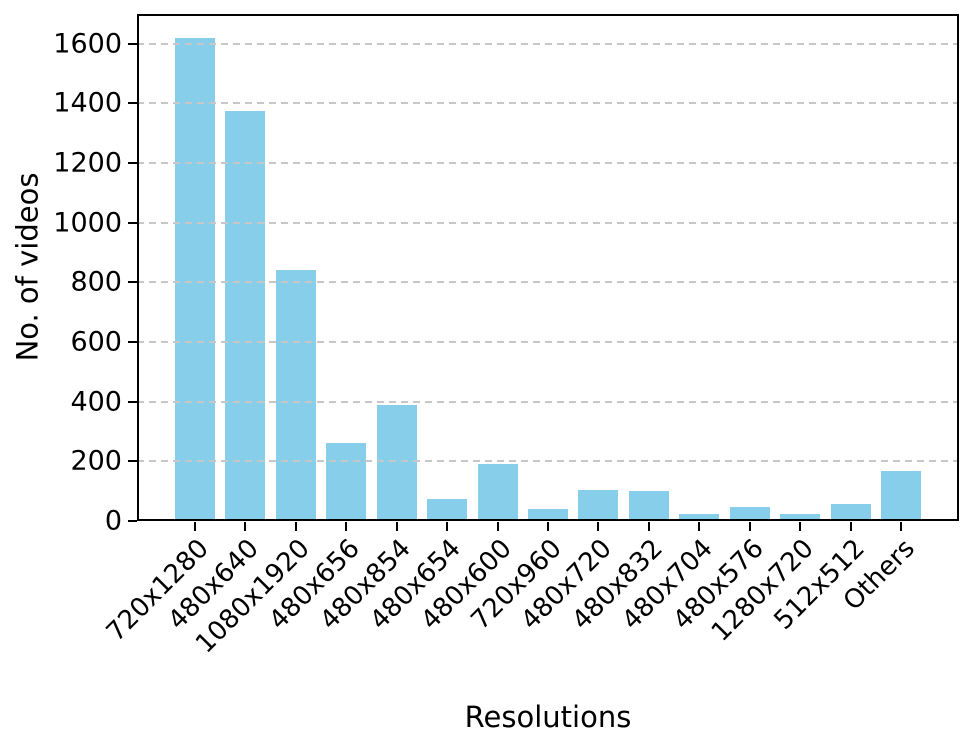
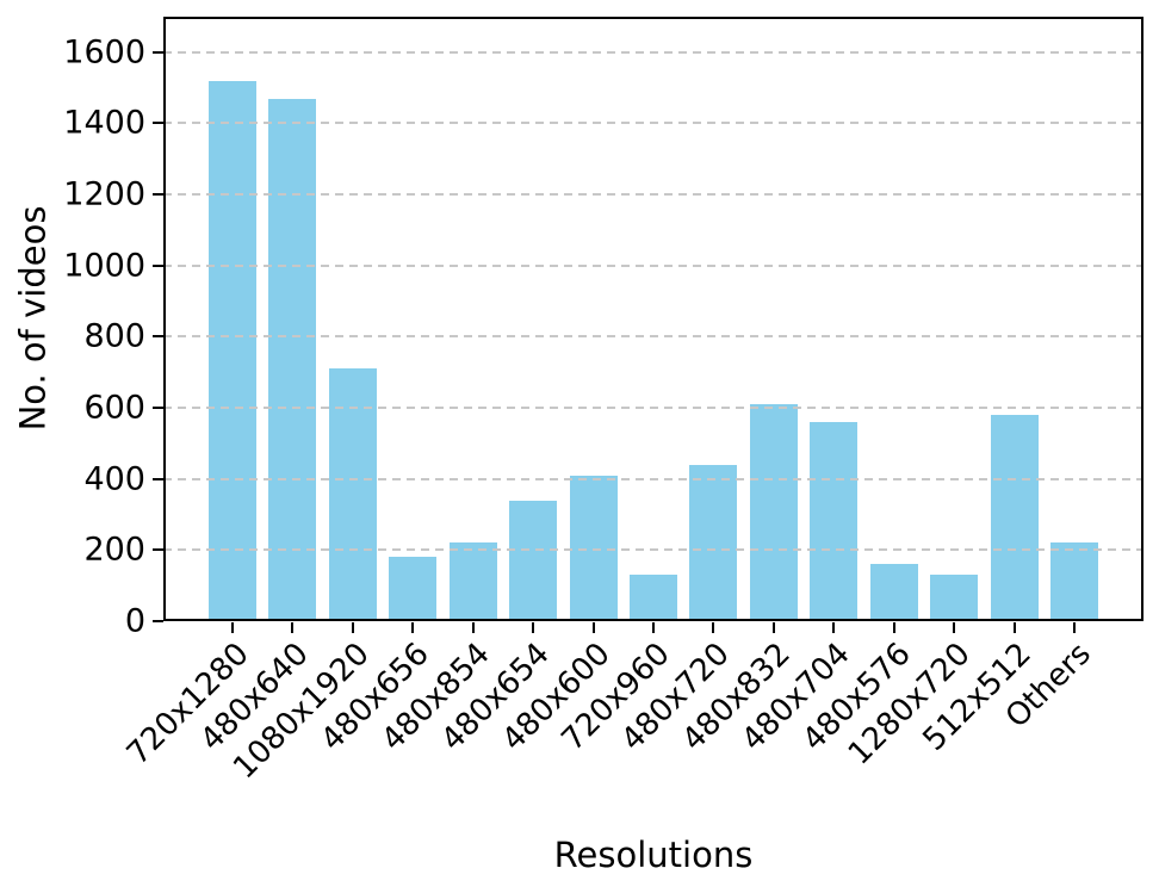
720x1280: 1620 -> 1520
480x640: 1380 -> 1470
1080x1920: 840 -> 710
480x656: 260 -> 180
480x854: 390 -> 220
480x654: 80 -> 340
480x600: 190 -> 410
720x960: 40 -> 130
480x720: 100 -> 440
480x832: 100 -> 610
480x704: 20 -> 560
480x576: 50 -> 160
1280x720: 20 -> 130
512x512: 60 -> 580
Others: 170 -> 220
